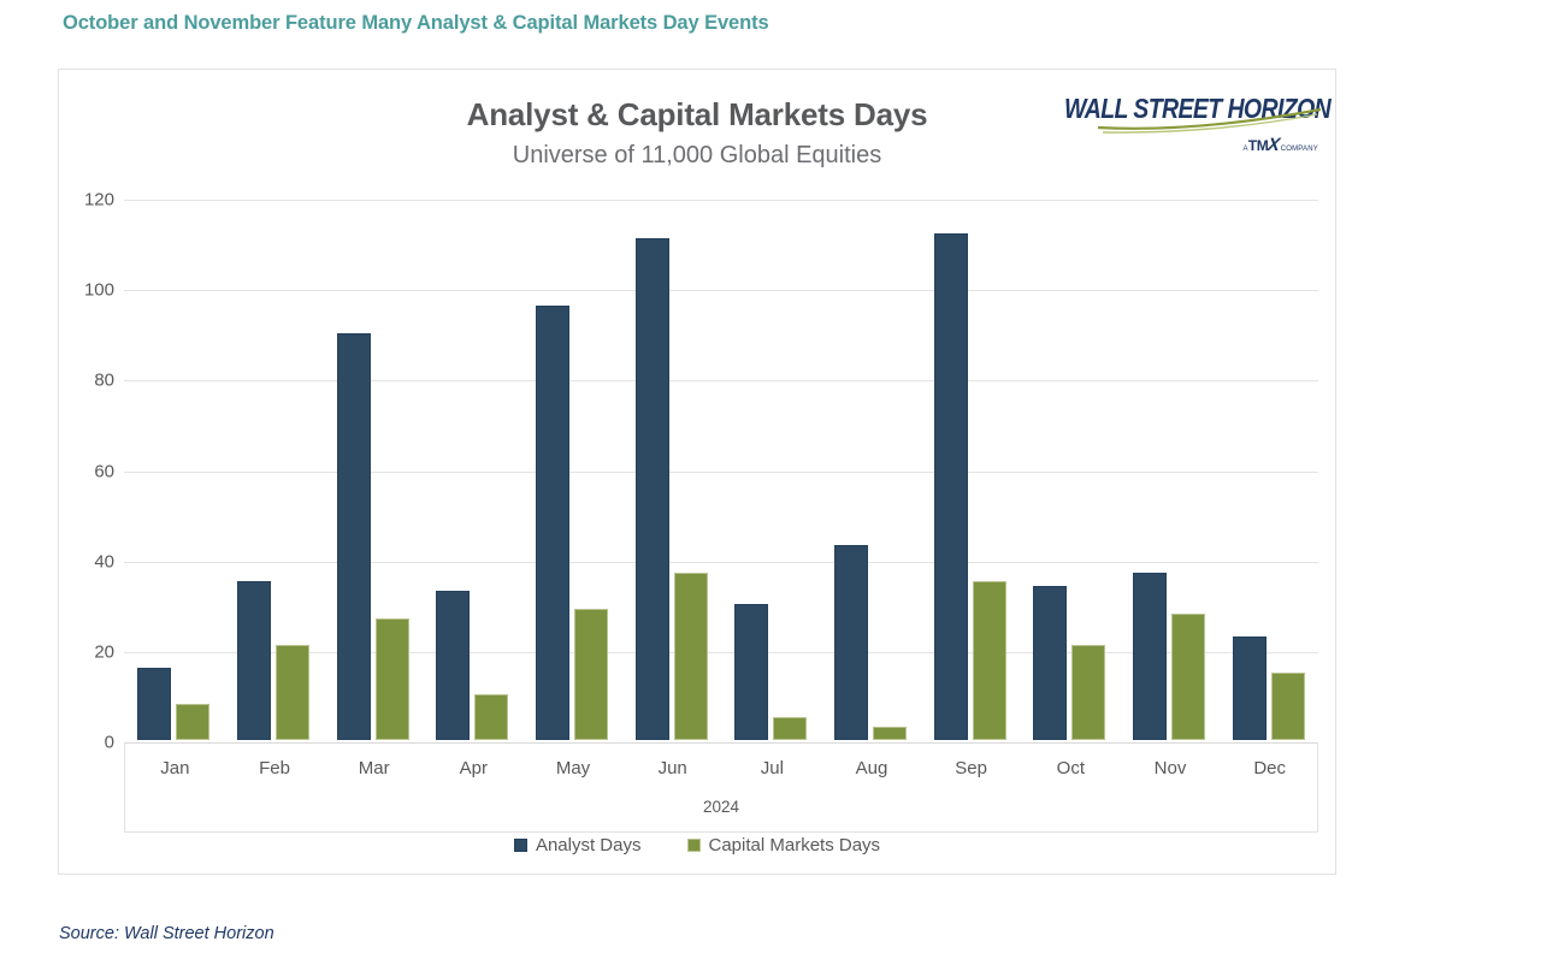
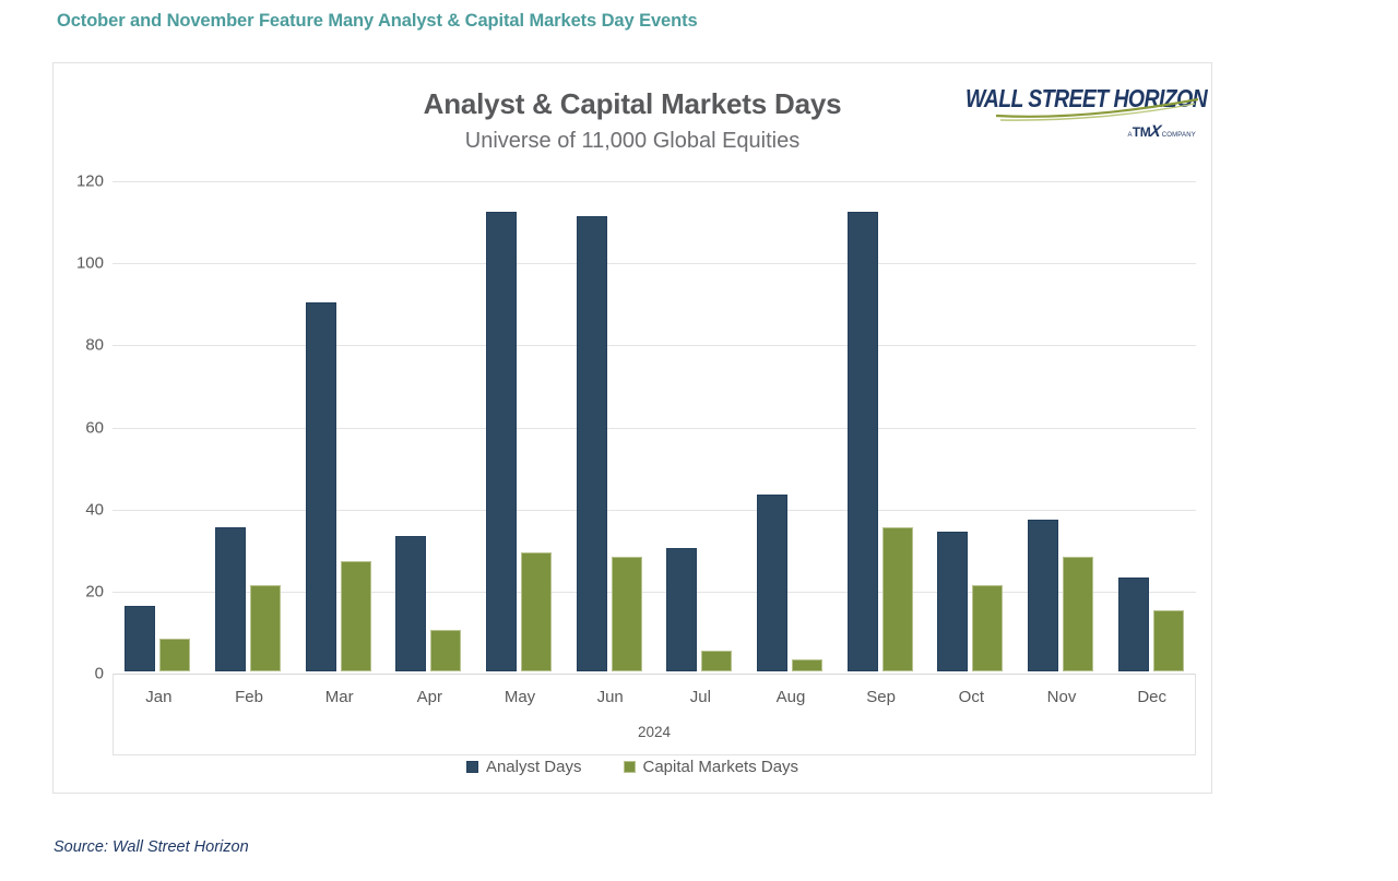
Analyst Days/May: 96 -> 112
Capital Markets Days/Jun: 37 -> 28
